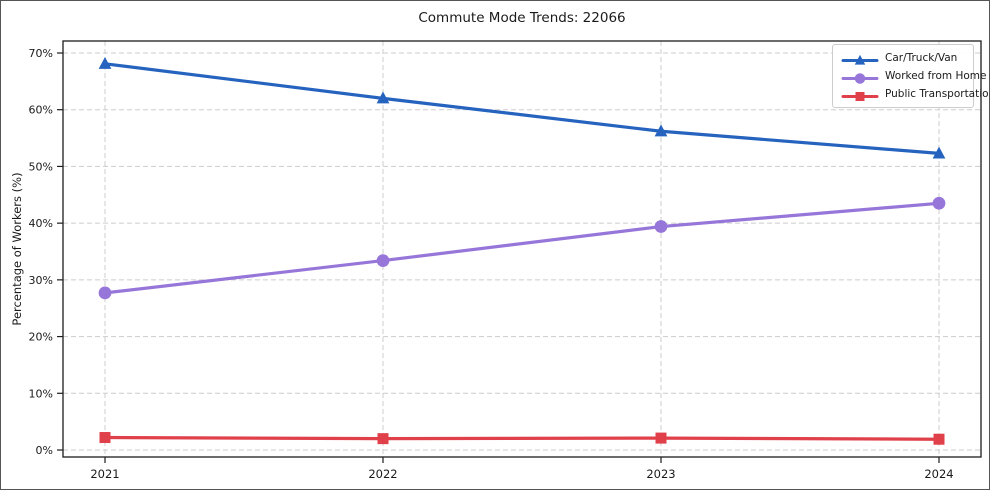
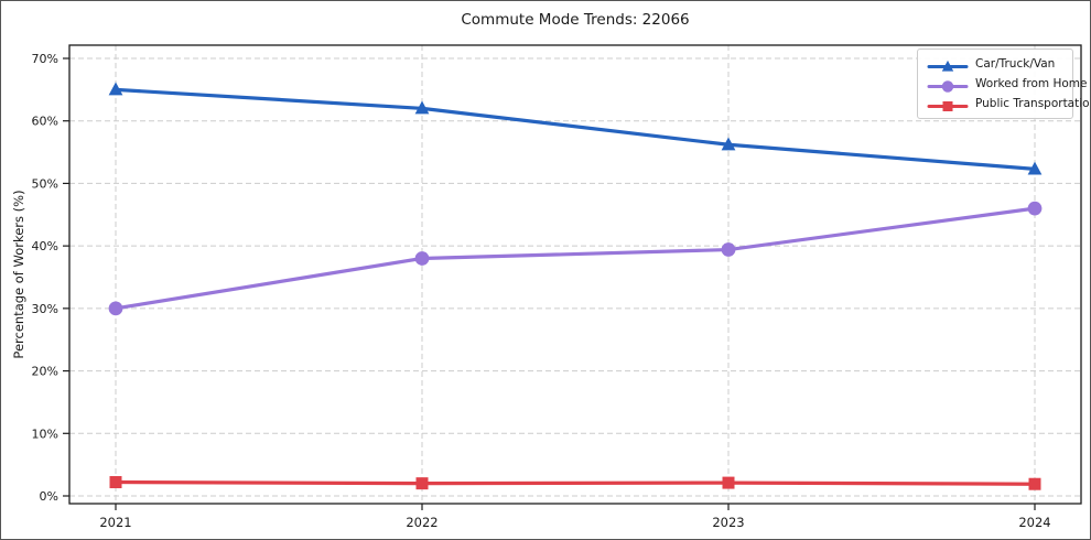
Car/Truck/Van/2021: 68% -> 65%
Worked from Home/2021: 28% -> 30%
Worked from Home/2022: 33% -> 38%
Worked from Home/2024: 44% -> 46%
